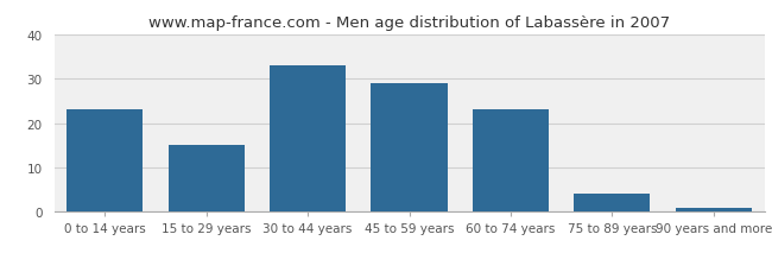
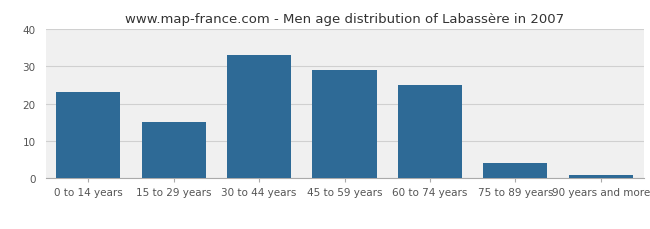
60 to 74 years: 23 -> 25
